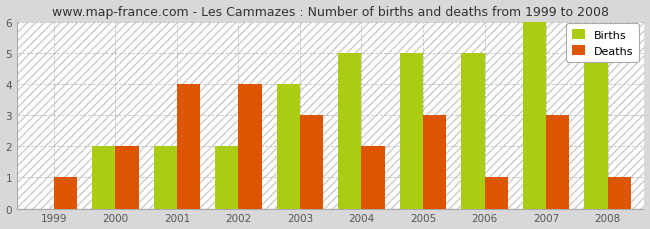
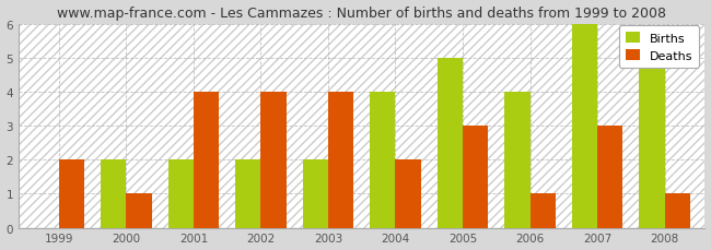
Deaths/1999: 1 -> 2
Deaths/2000: 2 -> 1
Births/2003: 4 -> 2
Deaths/2003: 3 -> 4
Births/2004: 5 -> 4
Births/2006: 5 -> 4
